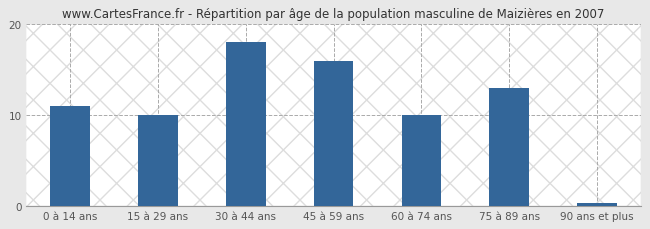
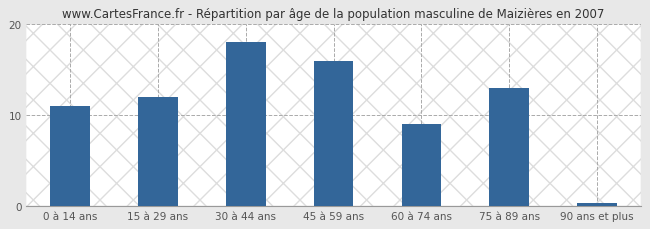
15 à 29 ans: 10.0 -> 12.0
60 à 74 ans: 10.0 -> 9.0
